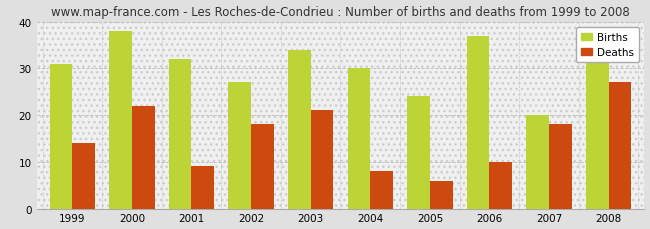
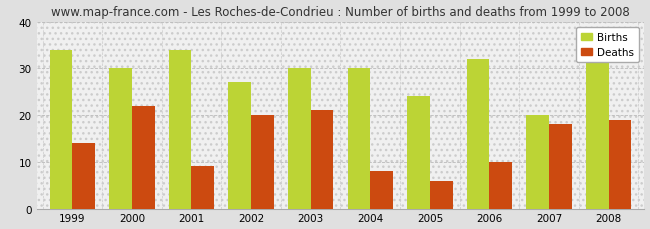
Births/1999: 31 -> 34
Births/2000: 38 -> 30
Births/2001: 32 -> 34
Deaths/2002: 18 -> 20
Births/2003: 34 -> 30
Births/2006: 37 -> 32
Deaths/2008: 27 -> 19
